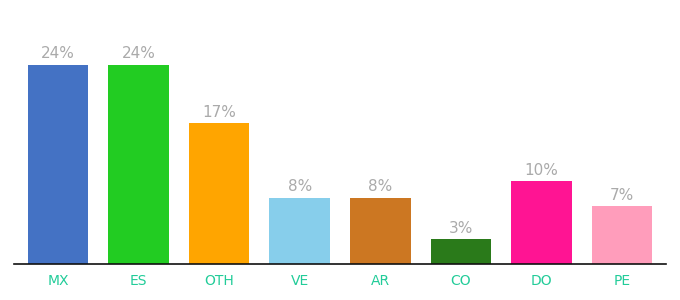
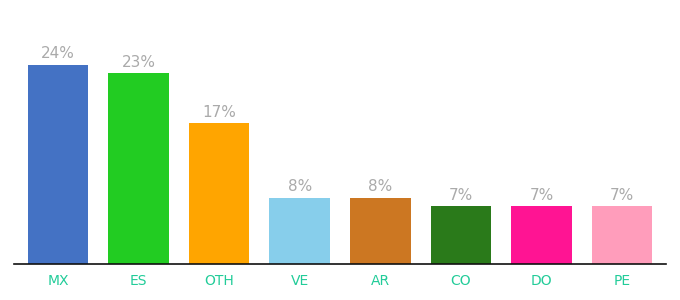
ES: 24% -> 23%
CO: 3% -> 7%
DO: 10% -> 7%
